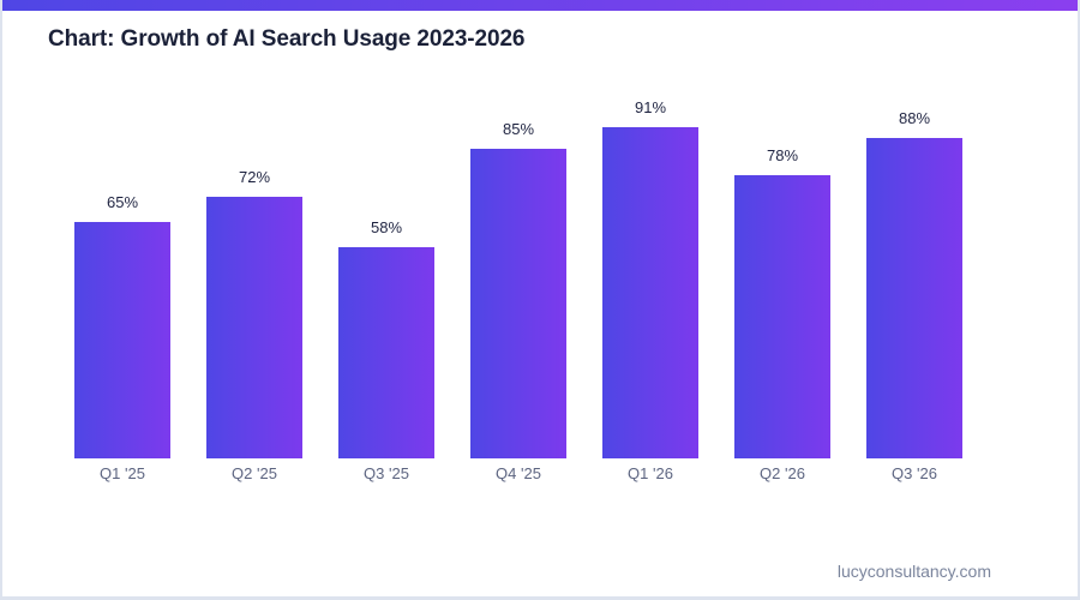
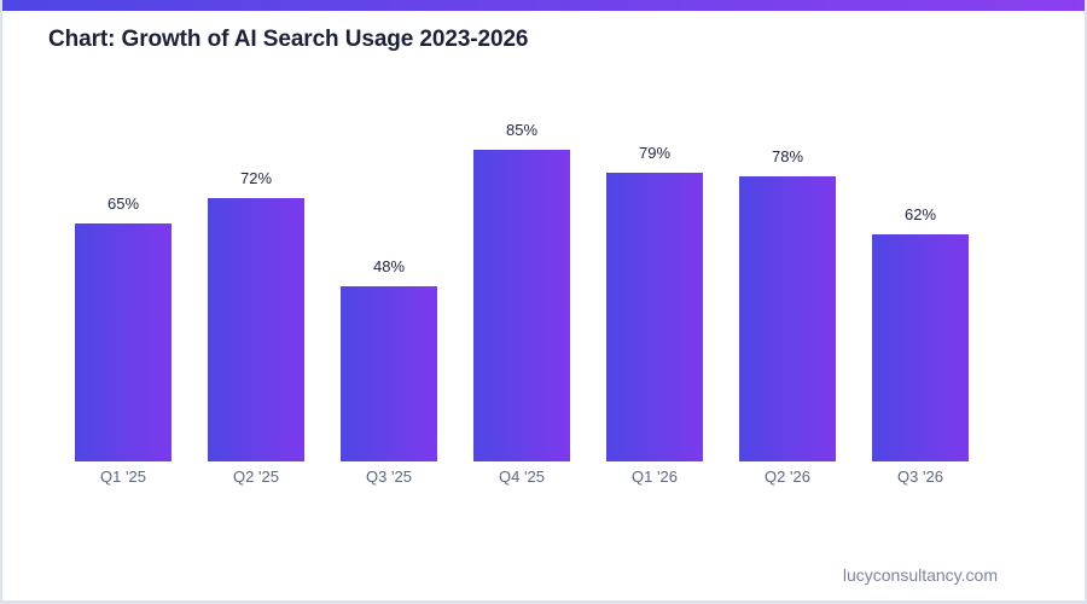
Q3 '25: 58% -> 48%
Q1 '26: 91% -> 79%
Q3 '26: 88% -> 62%
